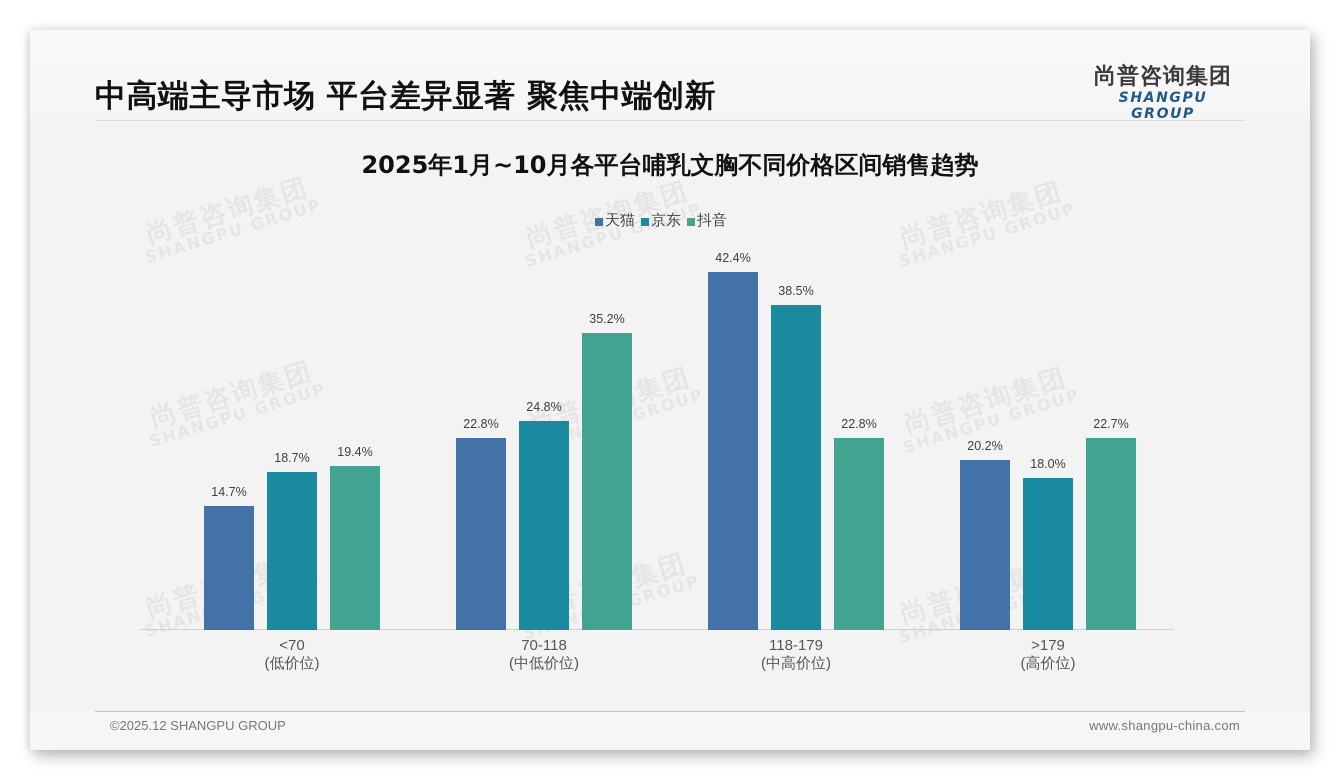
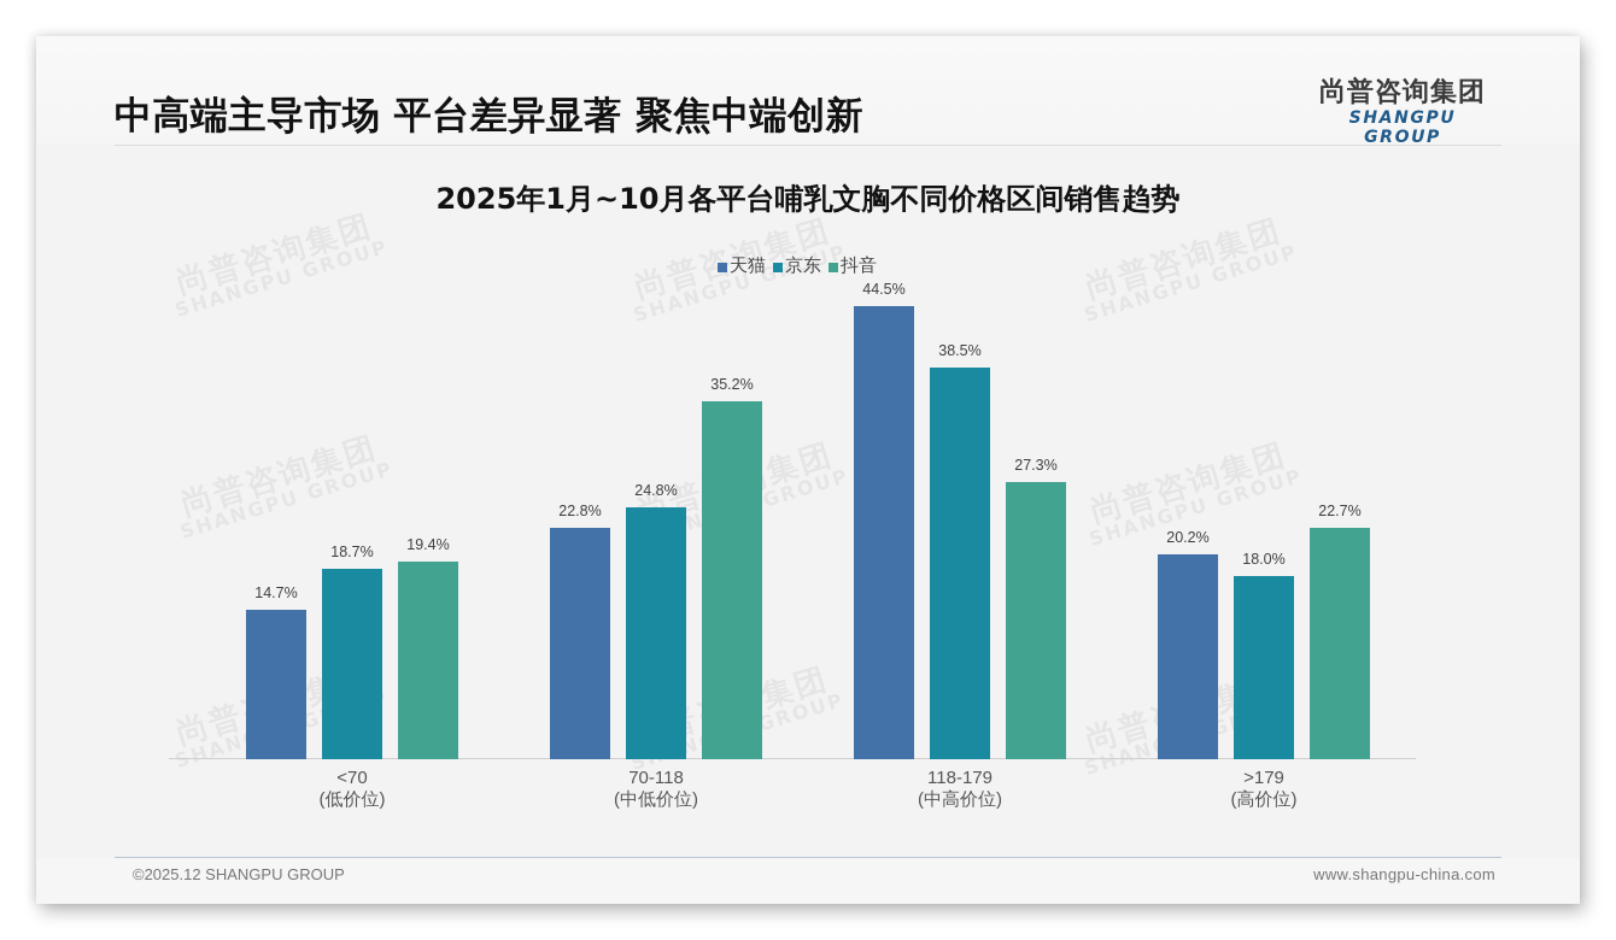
天猫/118-179 (中高价位): 42.4% -> 44.5%
抖音/118-179 (中高价位): 22.8% -> 27.3%
